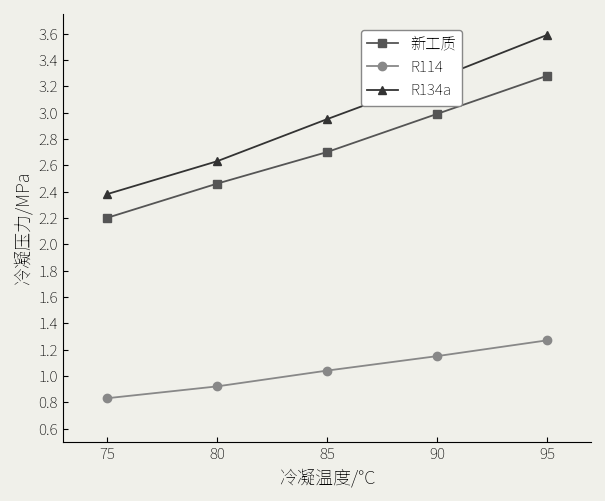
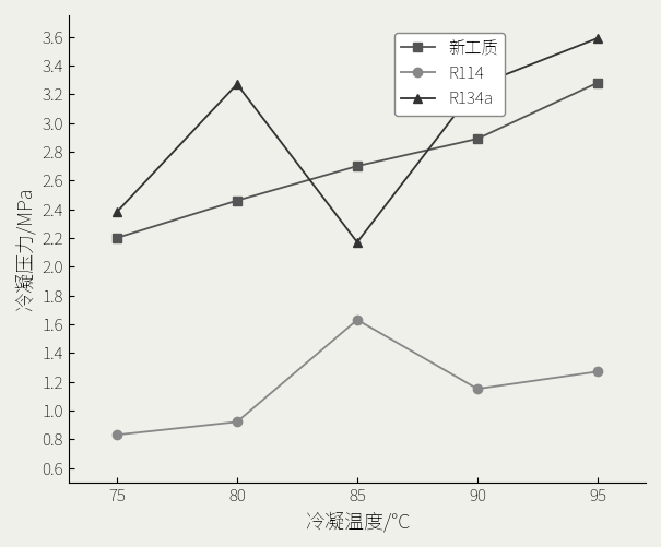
R134a/80: 2.63 -> 3.27
R114/85: 1.04 -> 1.63
R134a/85: 2.95 -> 2.17
新工质/90: 2.99 -> 2.89
